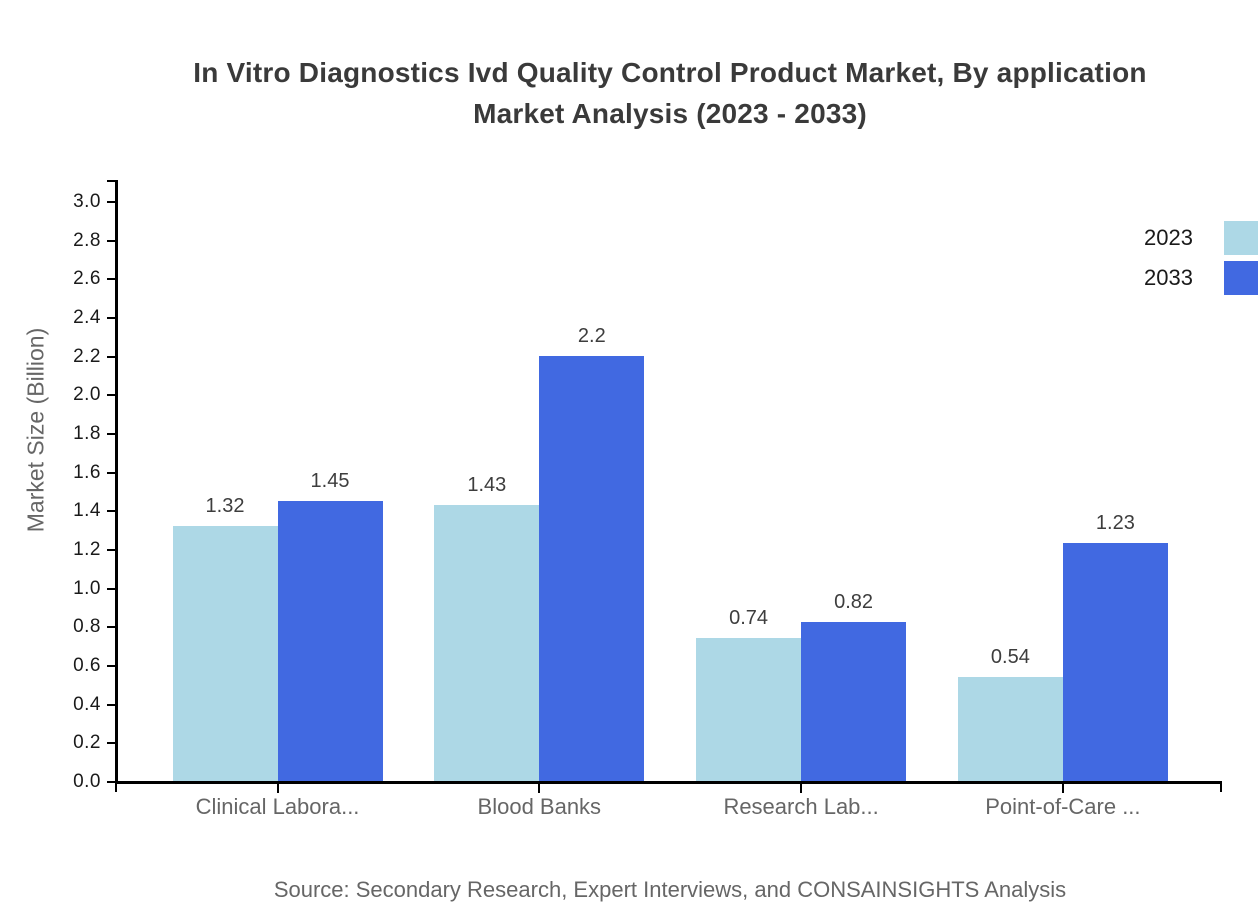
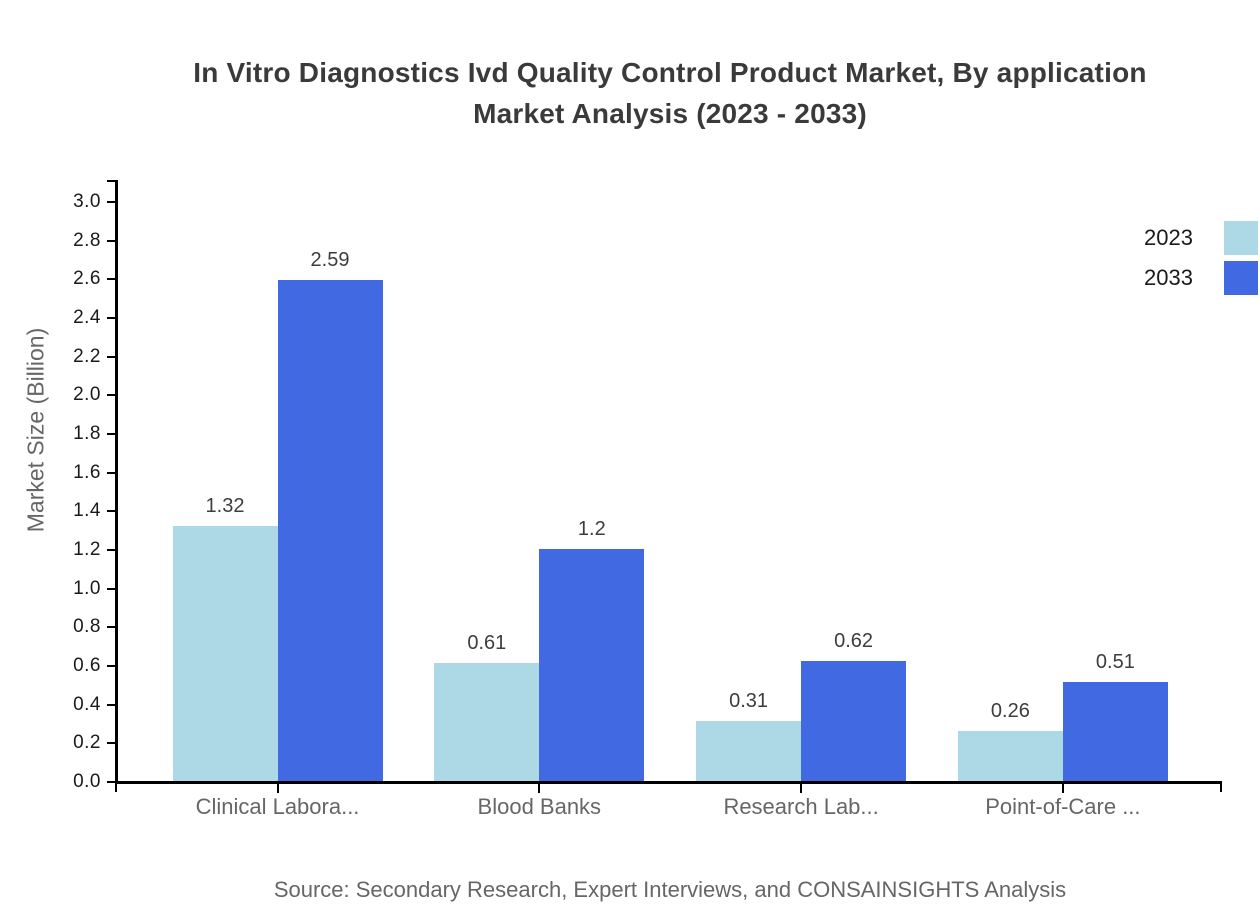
2033/Clinical Labora...: 1.45 -> 2.59
2023/Blood Banks: 1.43 -> 0.61
2033/Blood Banks: 2.2 -> 1.2
2023/Research Lab...: 0.74 -> 0.31
2033/Research Lab...: 0.82 -> 0.62
2023/Point-of-Care ...: 0.54 -> 0.26
2033/Point-of-Care ...: 1.23 -> 0.51
